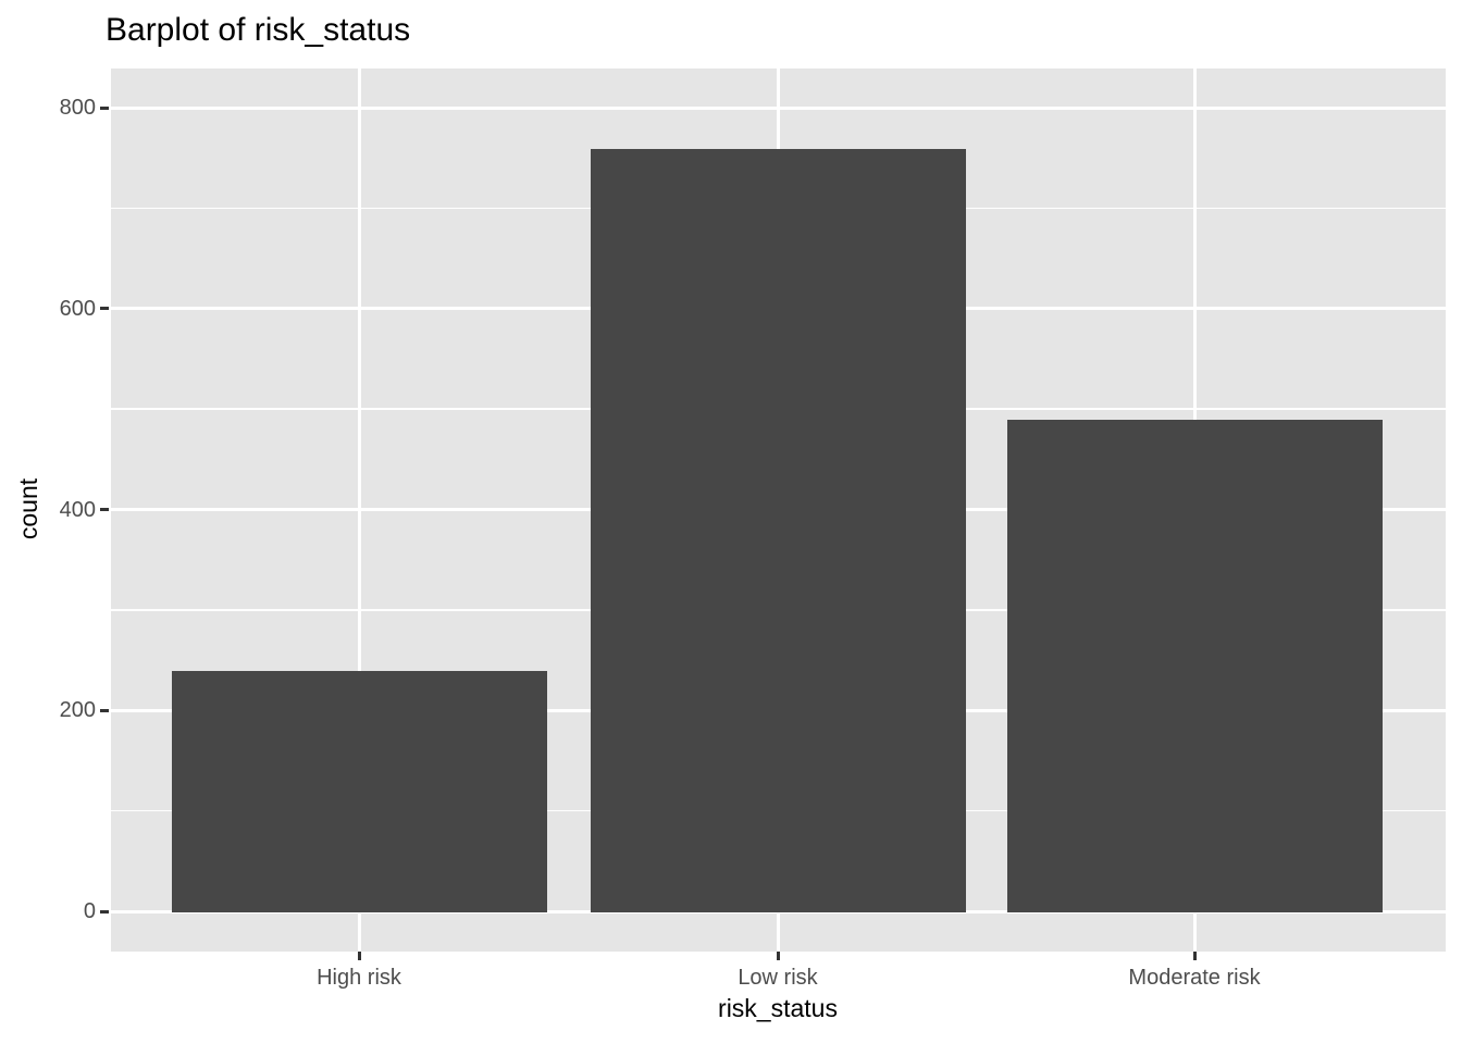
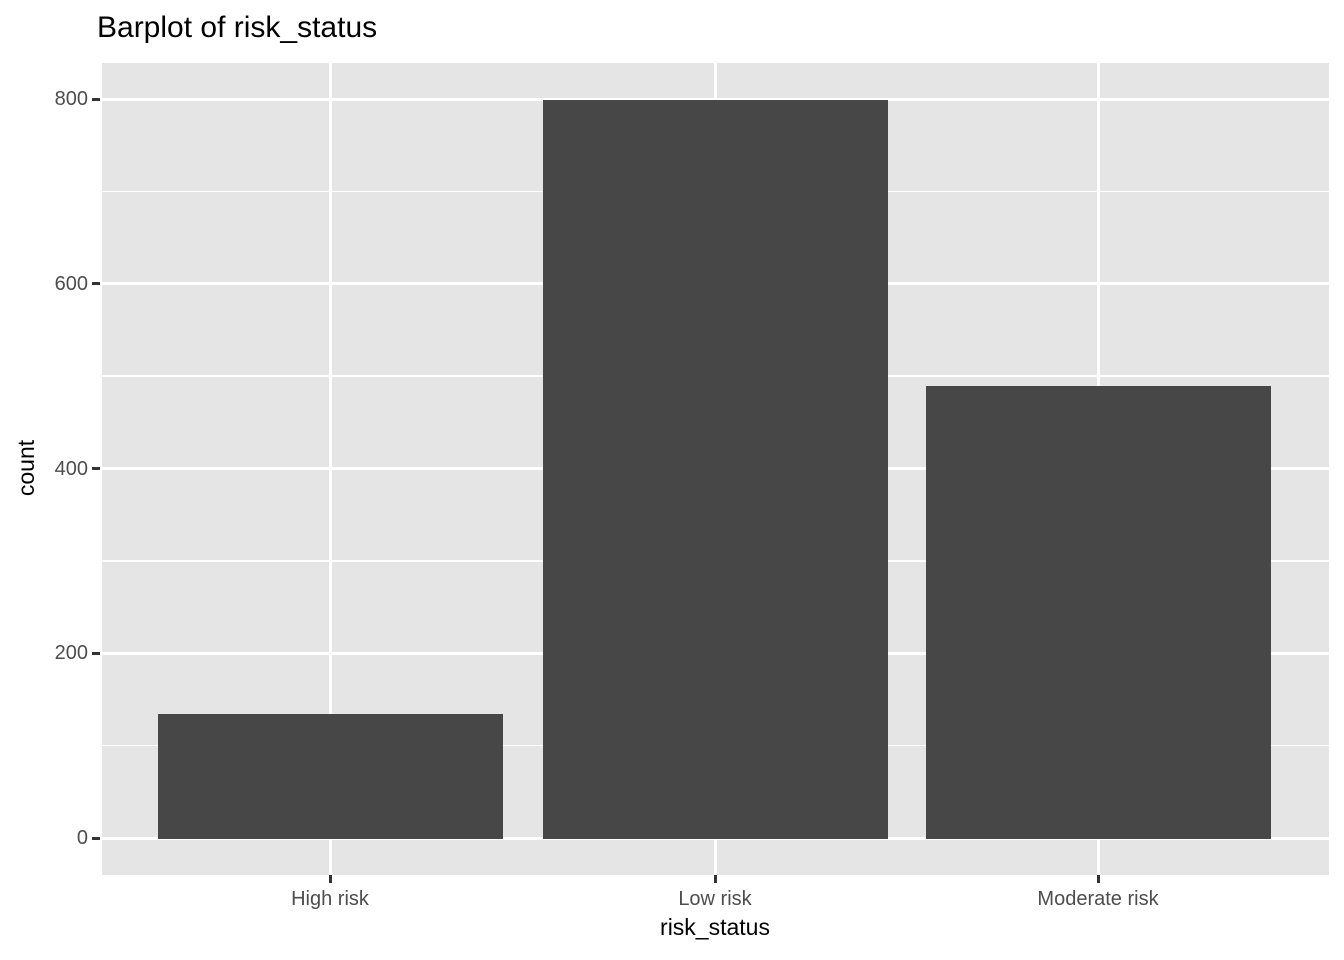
High risk: 240 -> 140
Low risk: 760 -> 800
